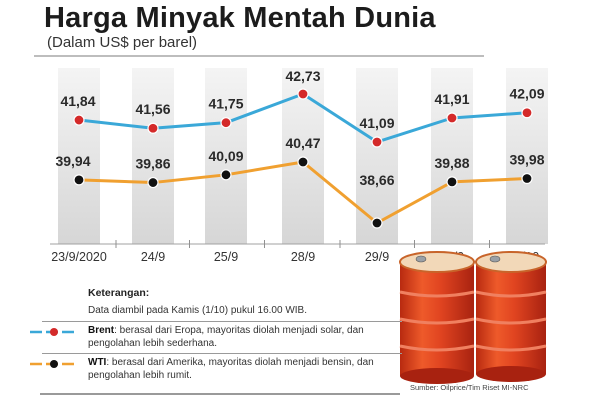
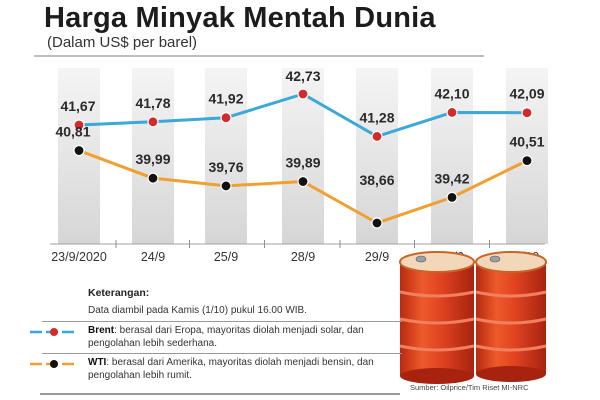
Brent/23/9/2020: 41,84 -> 41,67
WTI/23/9/2020: 39,94 -> 40,81
Brent/24/9: 41,56 -> 41,78
WTI/24/9: 39,86 -> 39,99
Brent/25/9: 41,75 -> 41,92
WTI/25/9: 40,09 -> 39,76
WTI/28/9: 40,47 -> 39,89
Brent/29/9: 41,09 -> 41,28
Brent/30/9: 41,91 -> 42,10
WTI/30/9: 39,88 -> 39,42
WTI/1/10: 39,98 -> 40,51
